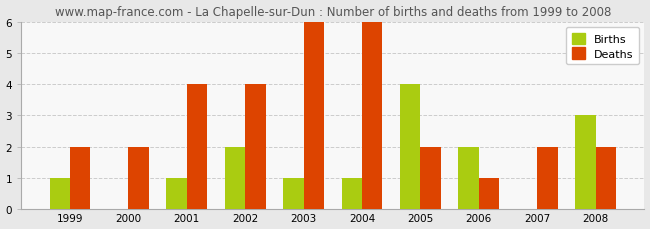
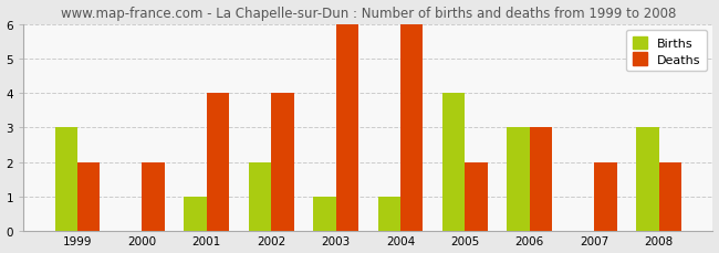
Births/1999: 1 -> 3
Births/2006: 2 -> 3
Deaths/2006: 1 -> 3
